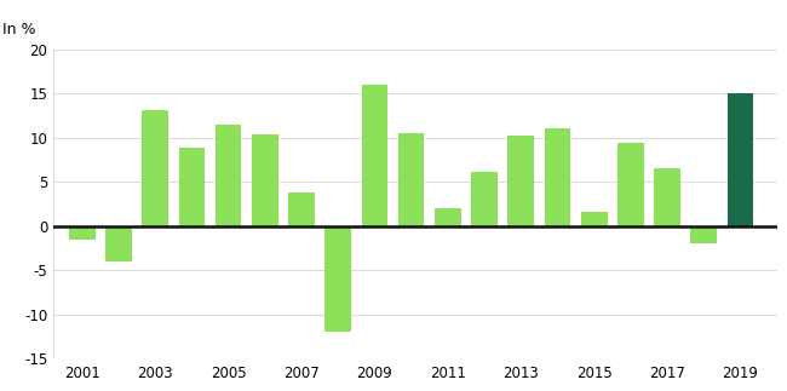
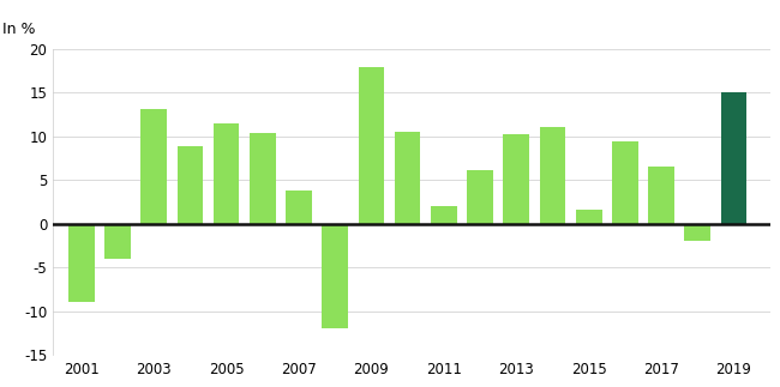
2001: -1.5 -> -9.0
2009: 16.0 -> 18.0
